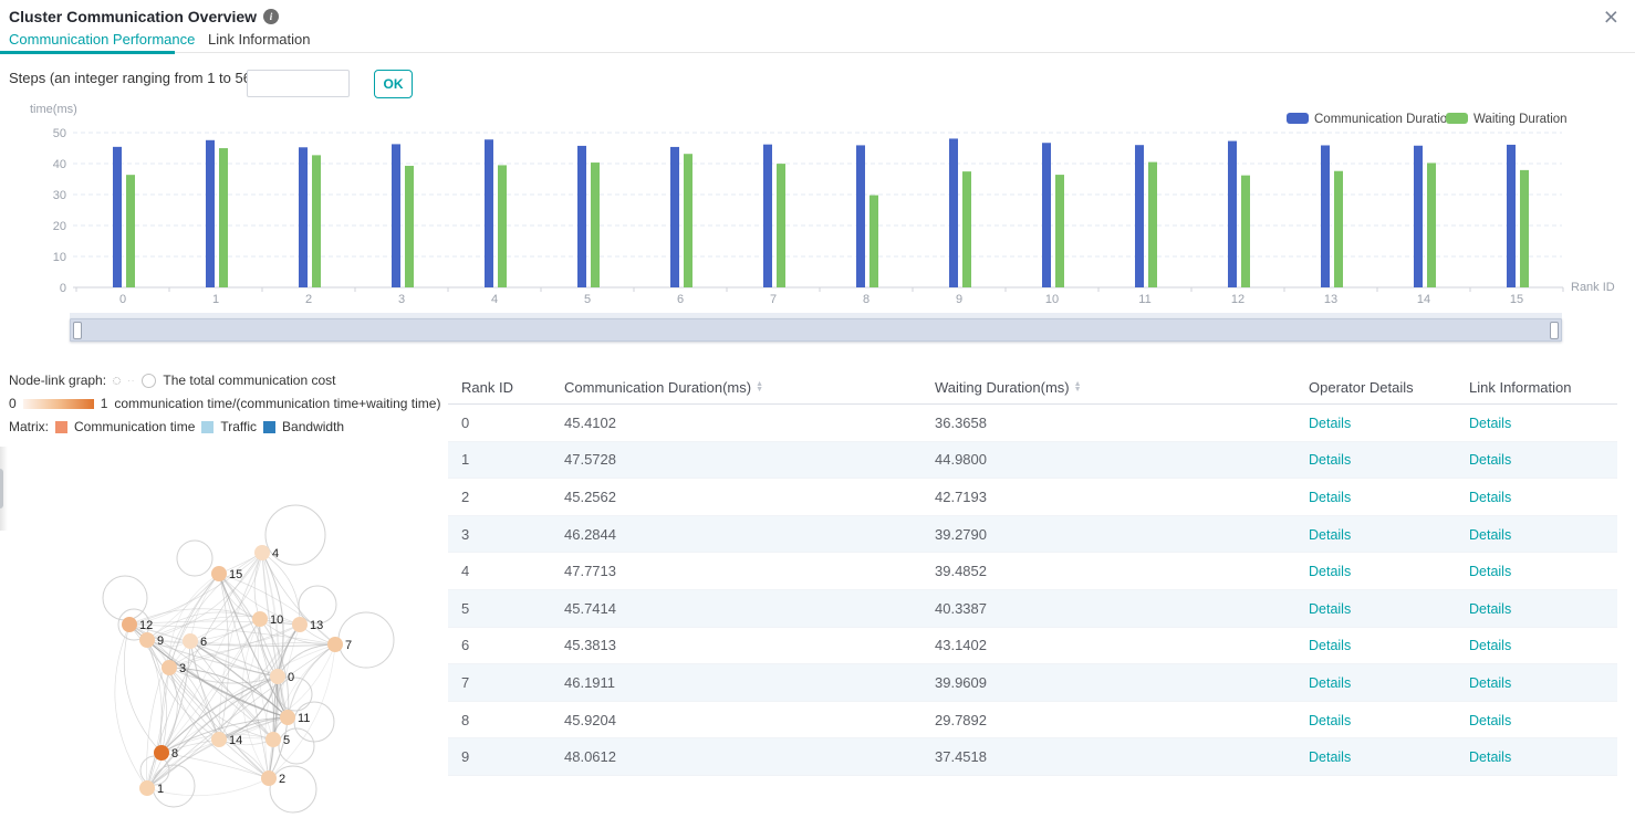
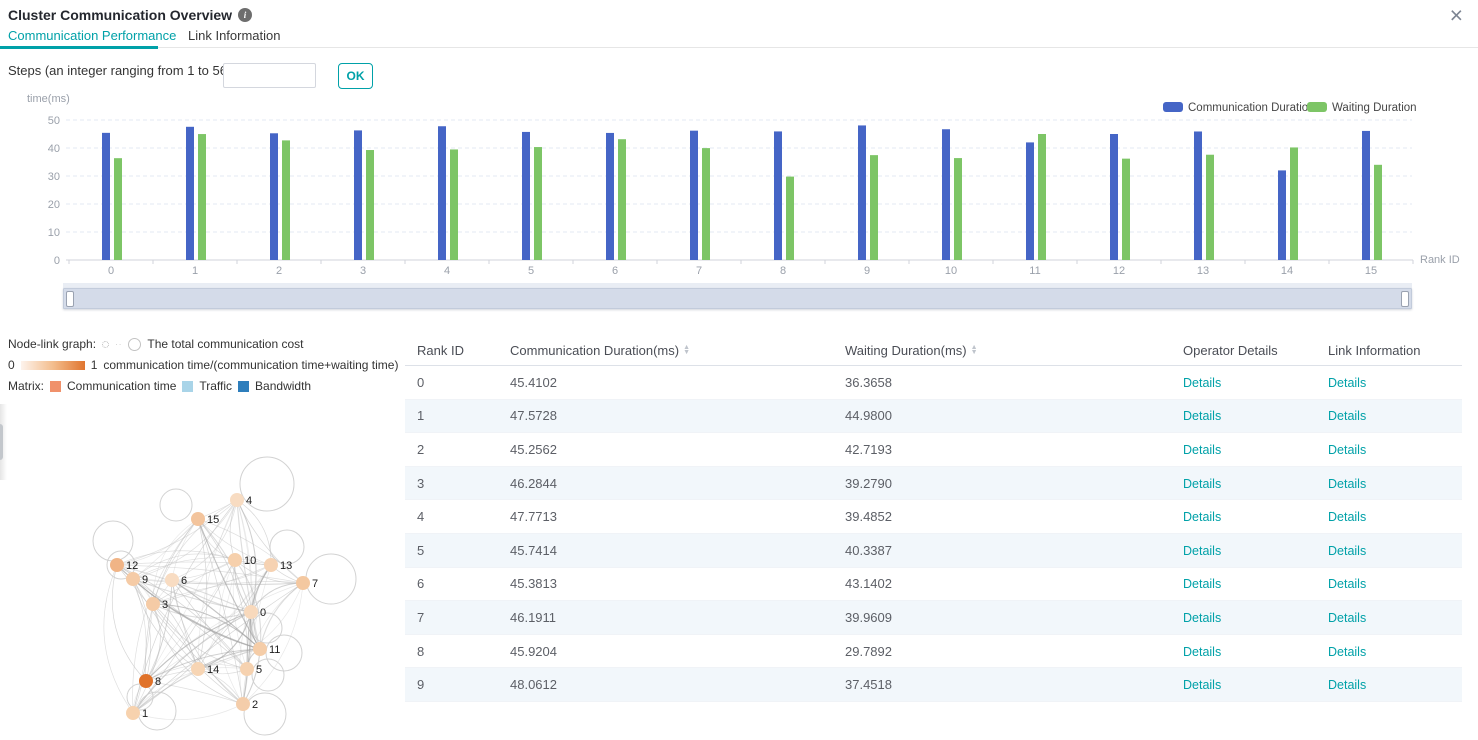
Communication Duration/11: 46 -> 42
Waiting Duration/11: 40 -> 45
Communication Duration/12: 47 -> 45
Communication Duration/14: 46 -> 32
Waiting Duration/15: 38 -> 34
